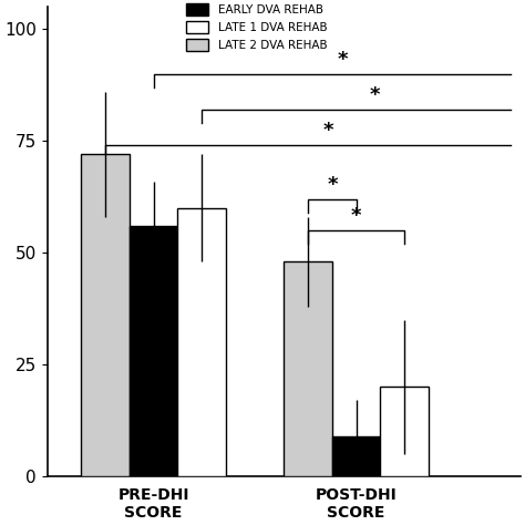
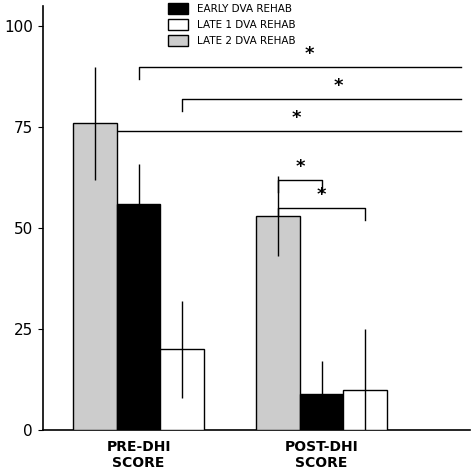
LATE 2 DVA REHAB/PRE-DHI SCORE: 72 -> 76
LATE 1 DVA REHAB/PRE-DHI SCORE: 60 -> 20
LATE 2 DVA REHAB/POST-DHI SCORE: 48 -> 53
LATE 1 DVA REHAB/POST-DHI SCORE: 20 -> 10
